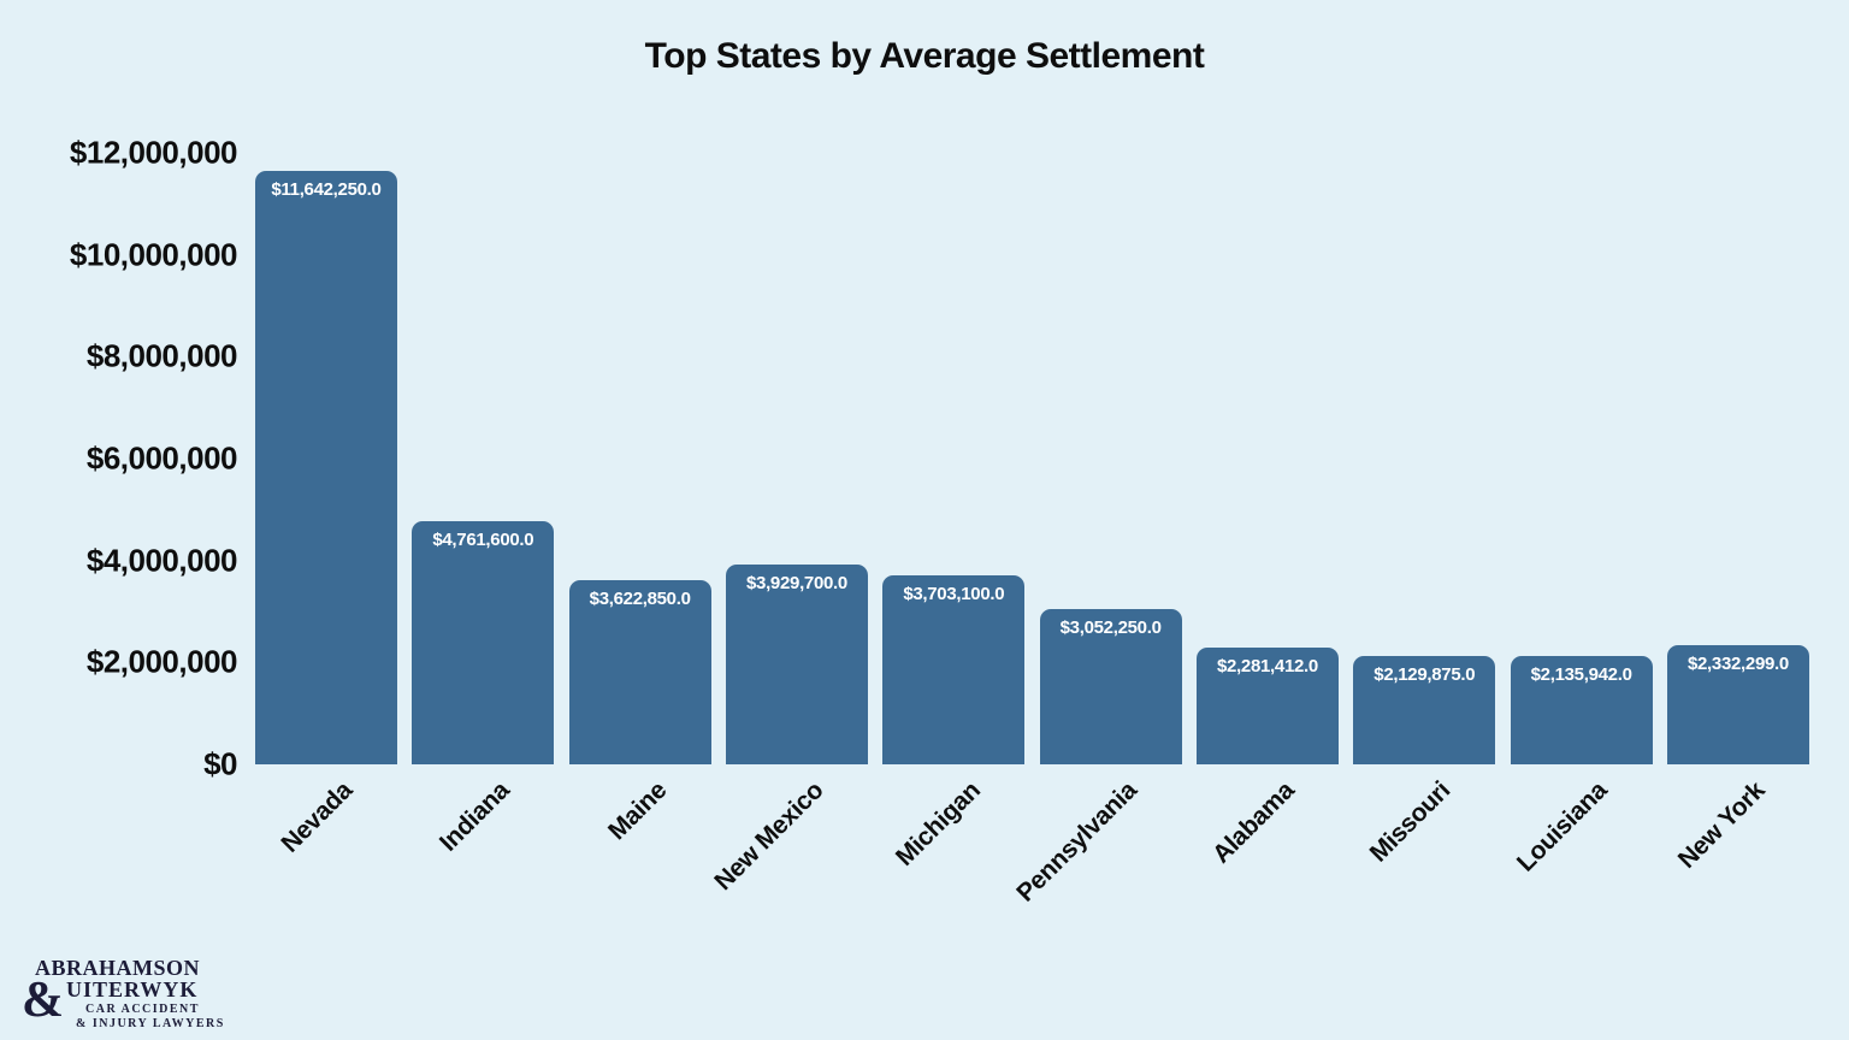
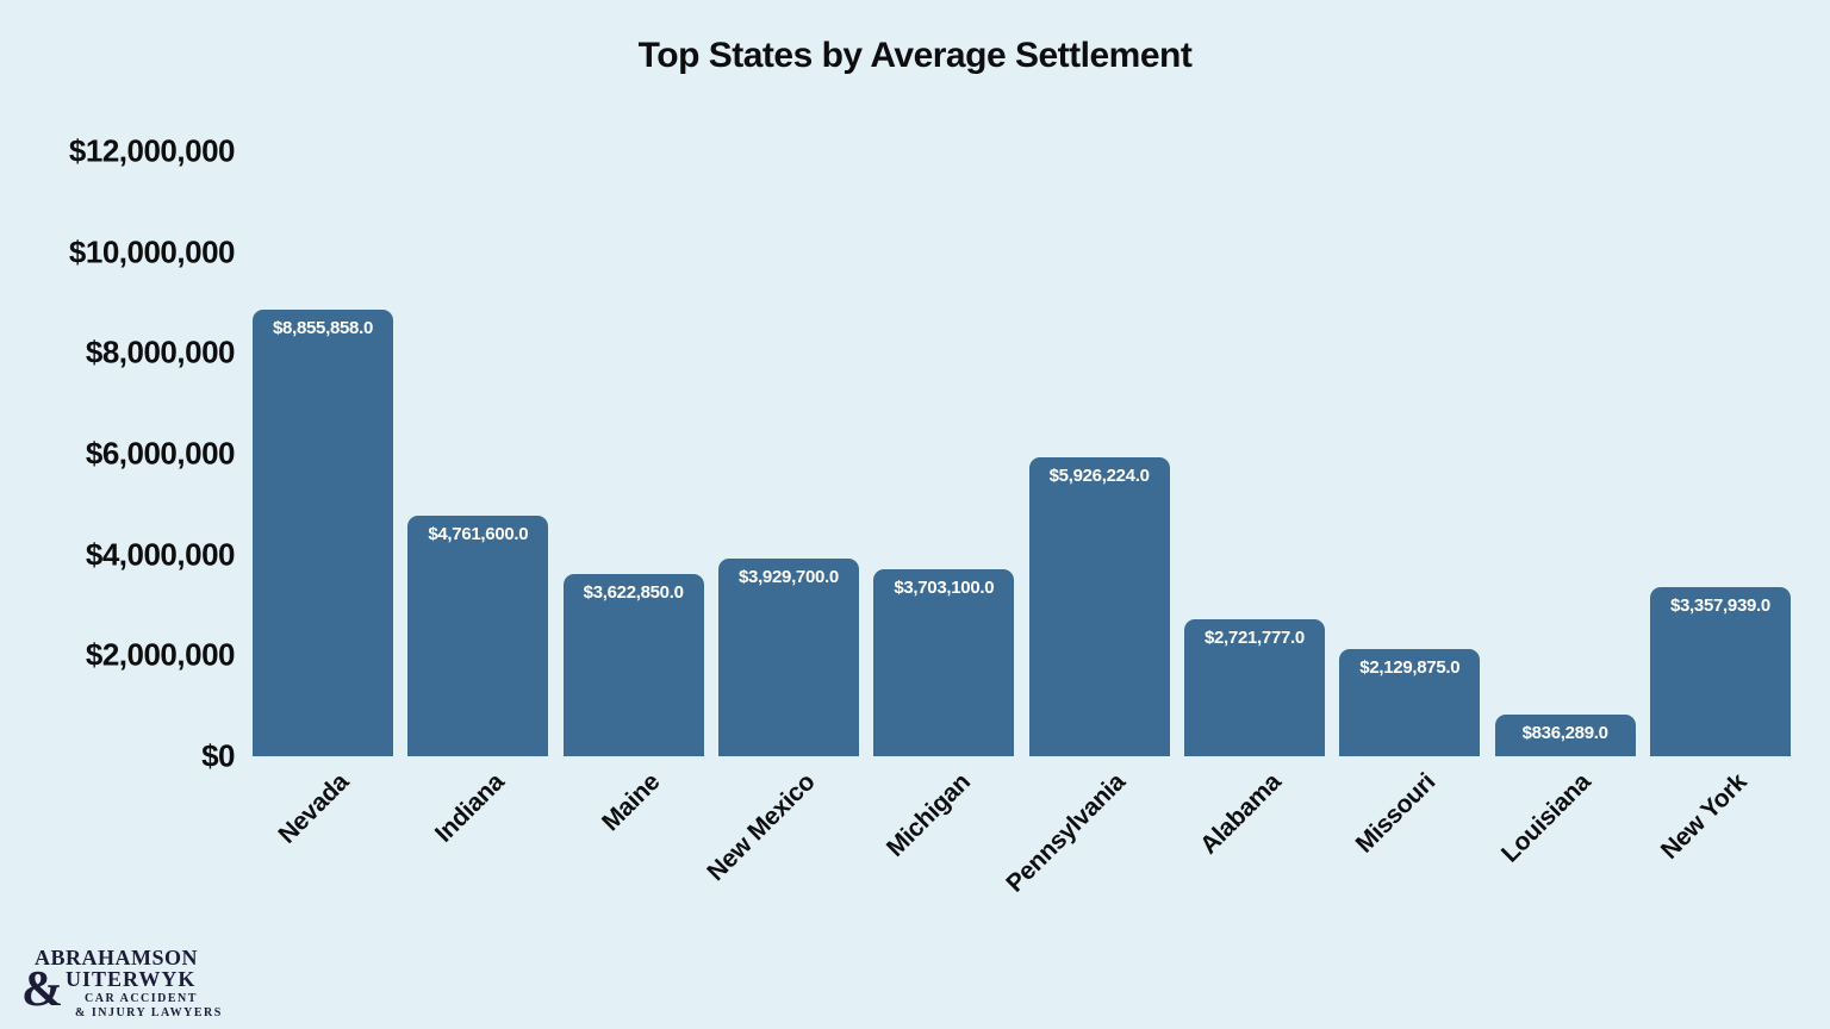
Nevada: $11,642,250.0 -> $8,855,858.0
Pennsylvania: $3,052,250.0 -> $5,926,224.0
Alabama: $2,281,412.0 -> $2,721,777.0
Louisiana: $2,135,942.0 -> $836,289.0
New York: $2,332,299.0 -> $3,357,939.0
